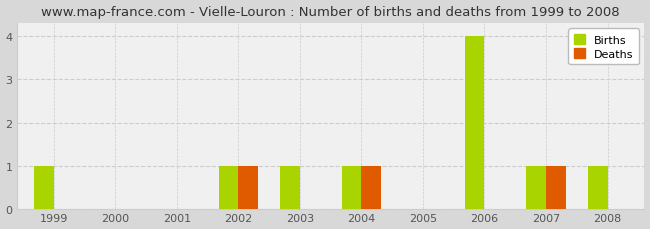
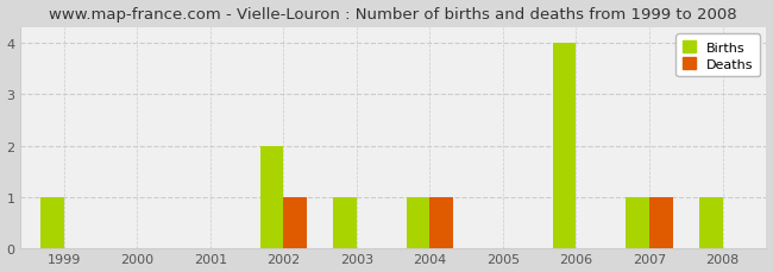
Births/2002: 1 -> 2
